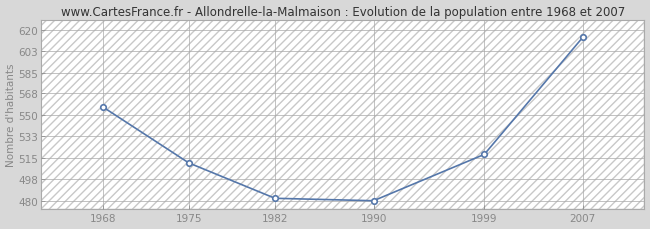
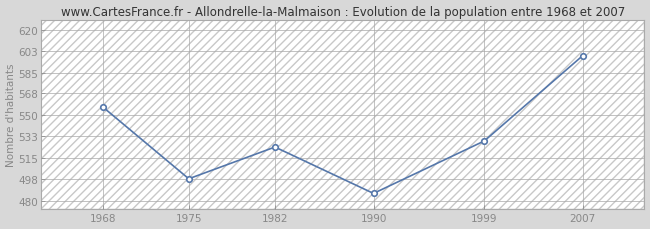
1975: 511 -> 498
1982: 482 -> 524
1990: 480 -> 486
1999: 518 -> 529
2007: 614 -> 599
